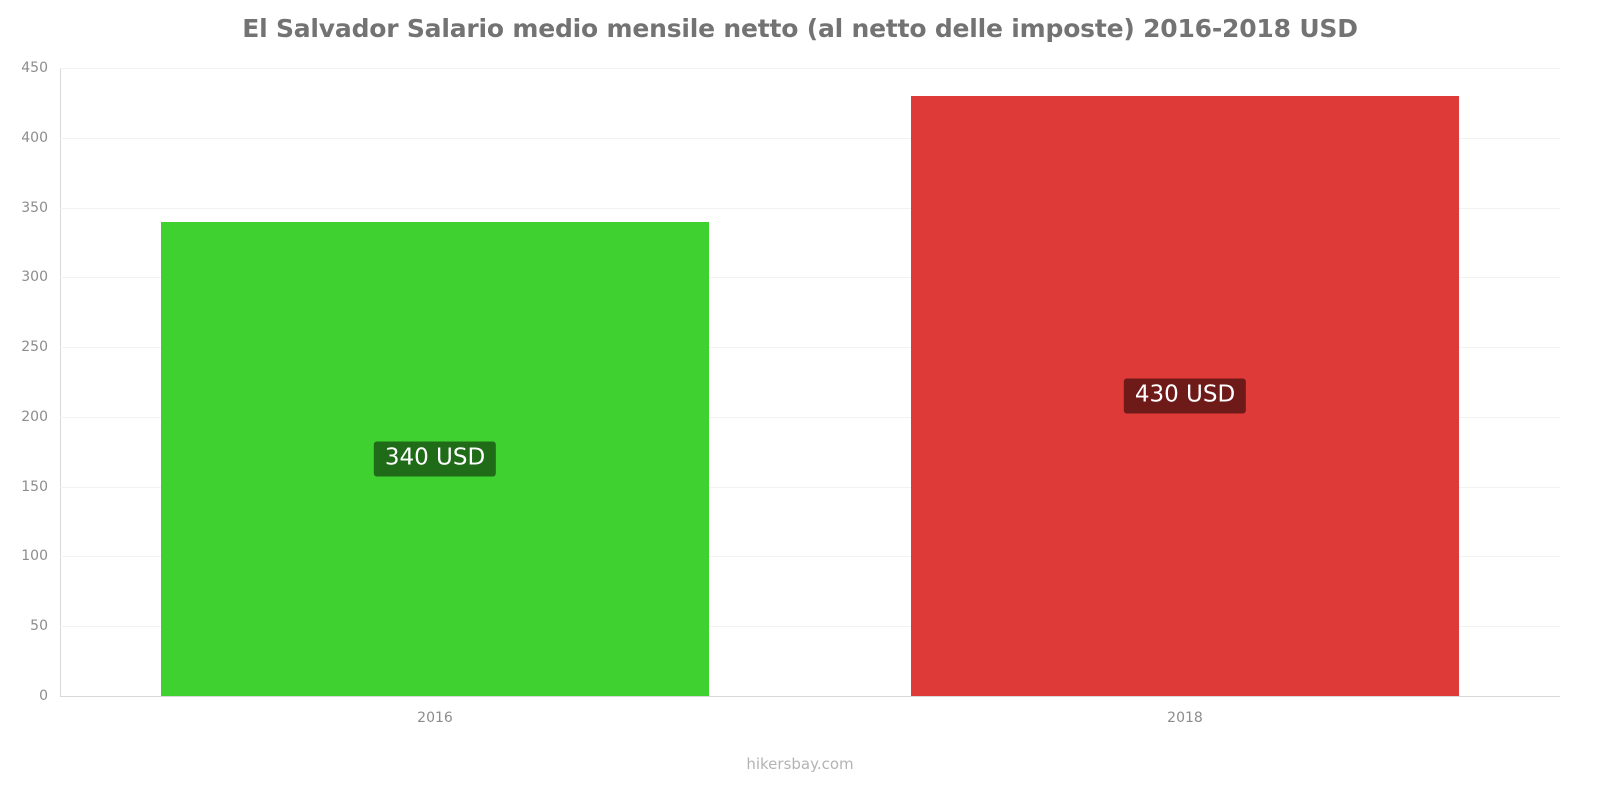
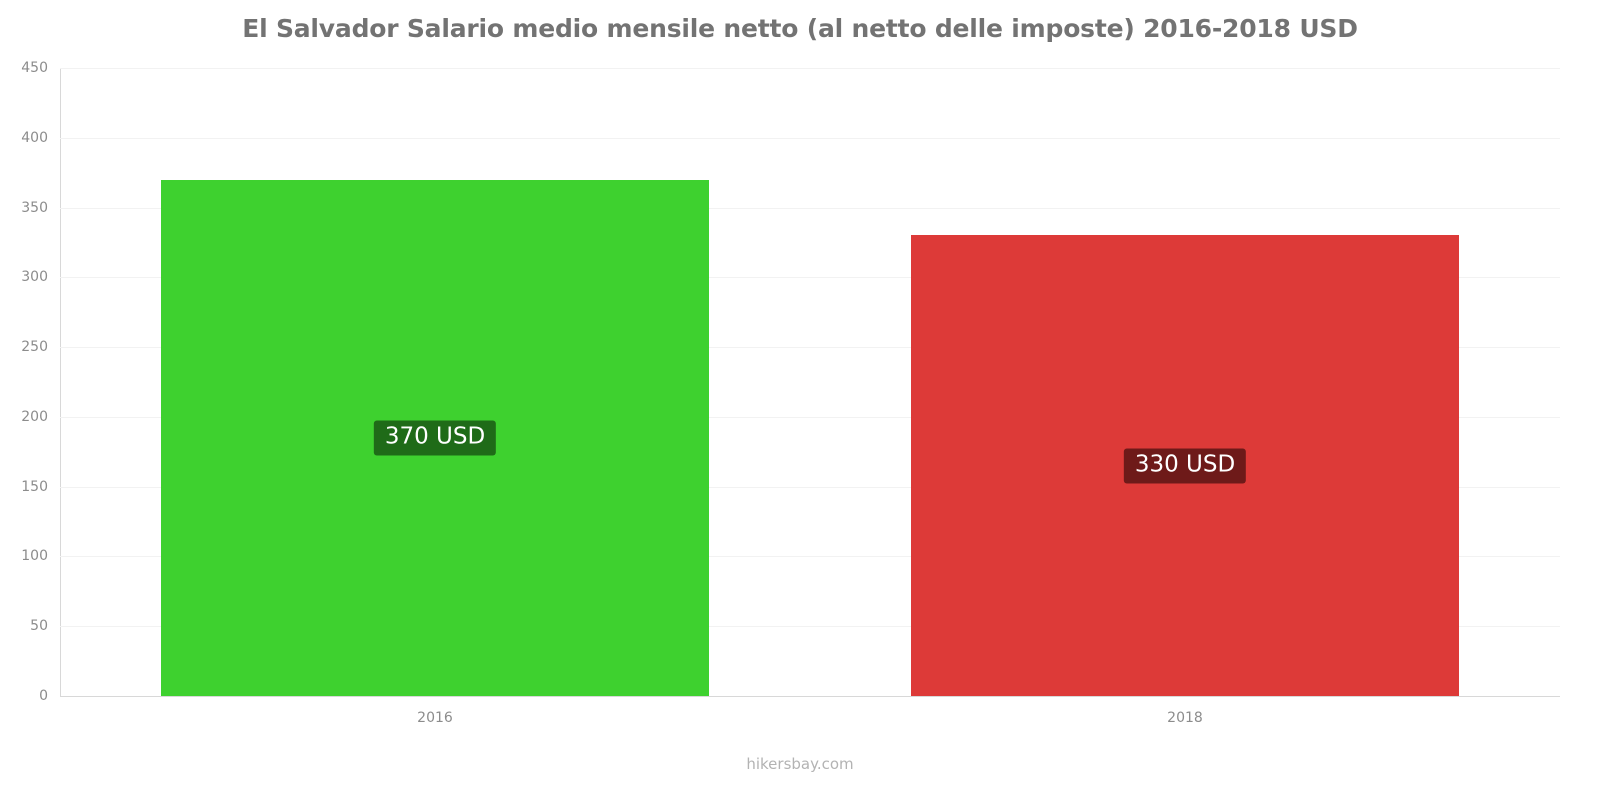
2016: 340 -> 370
2018: 430 -> 330
